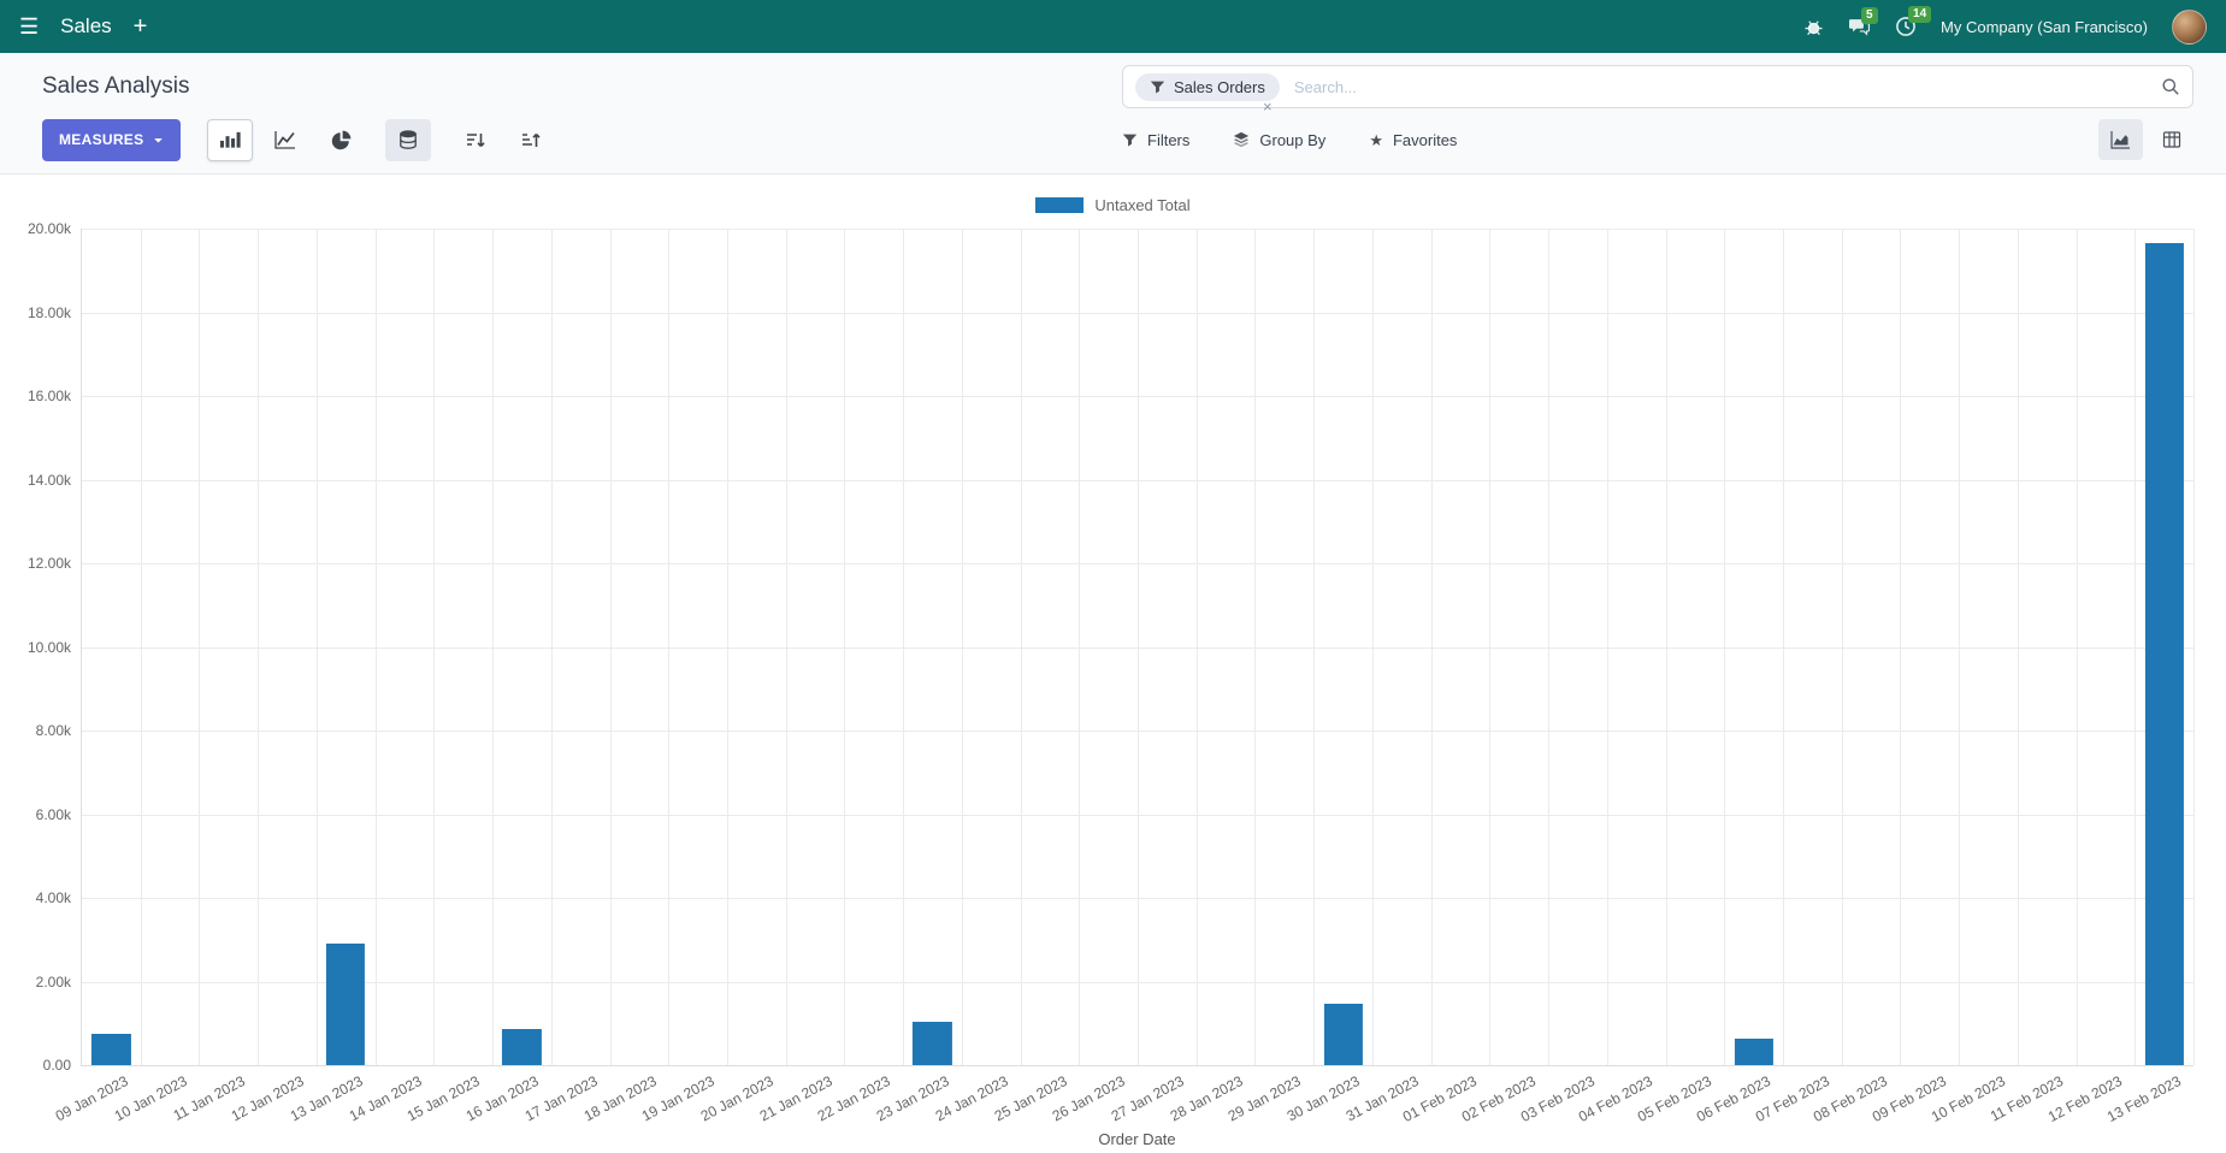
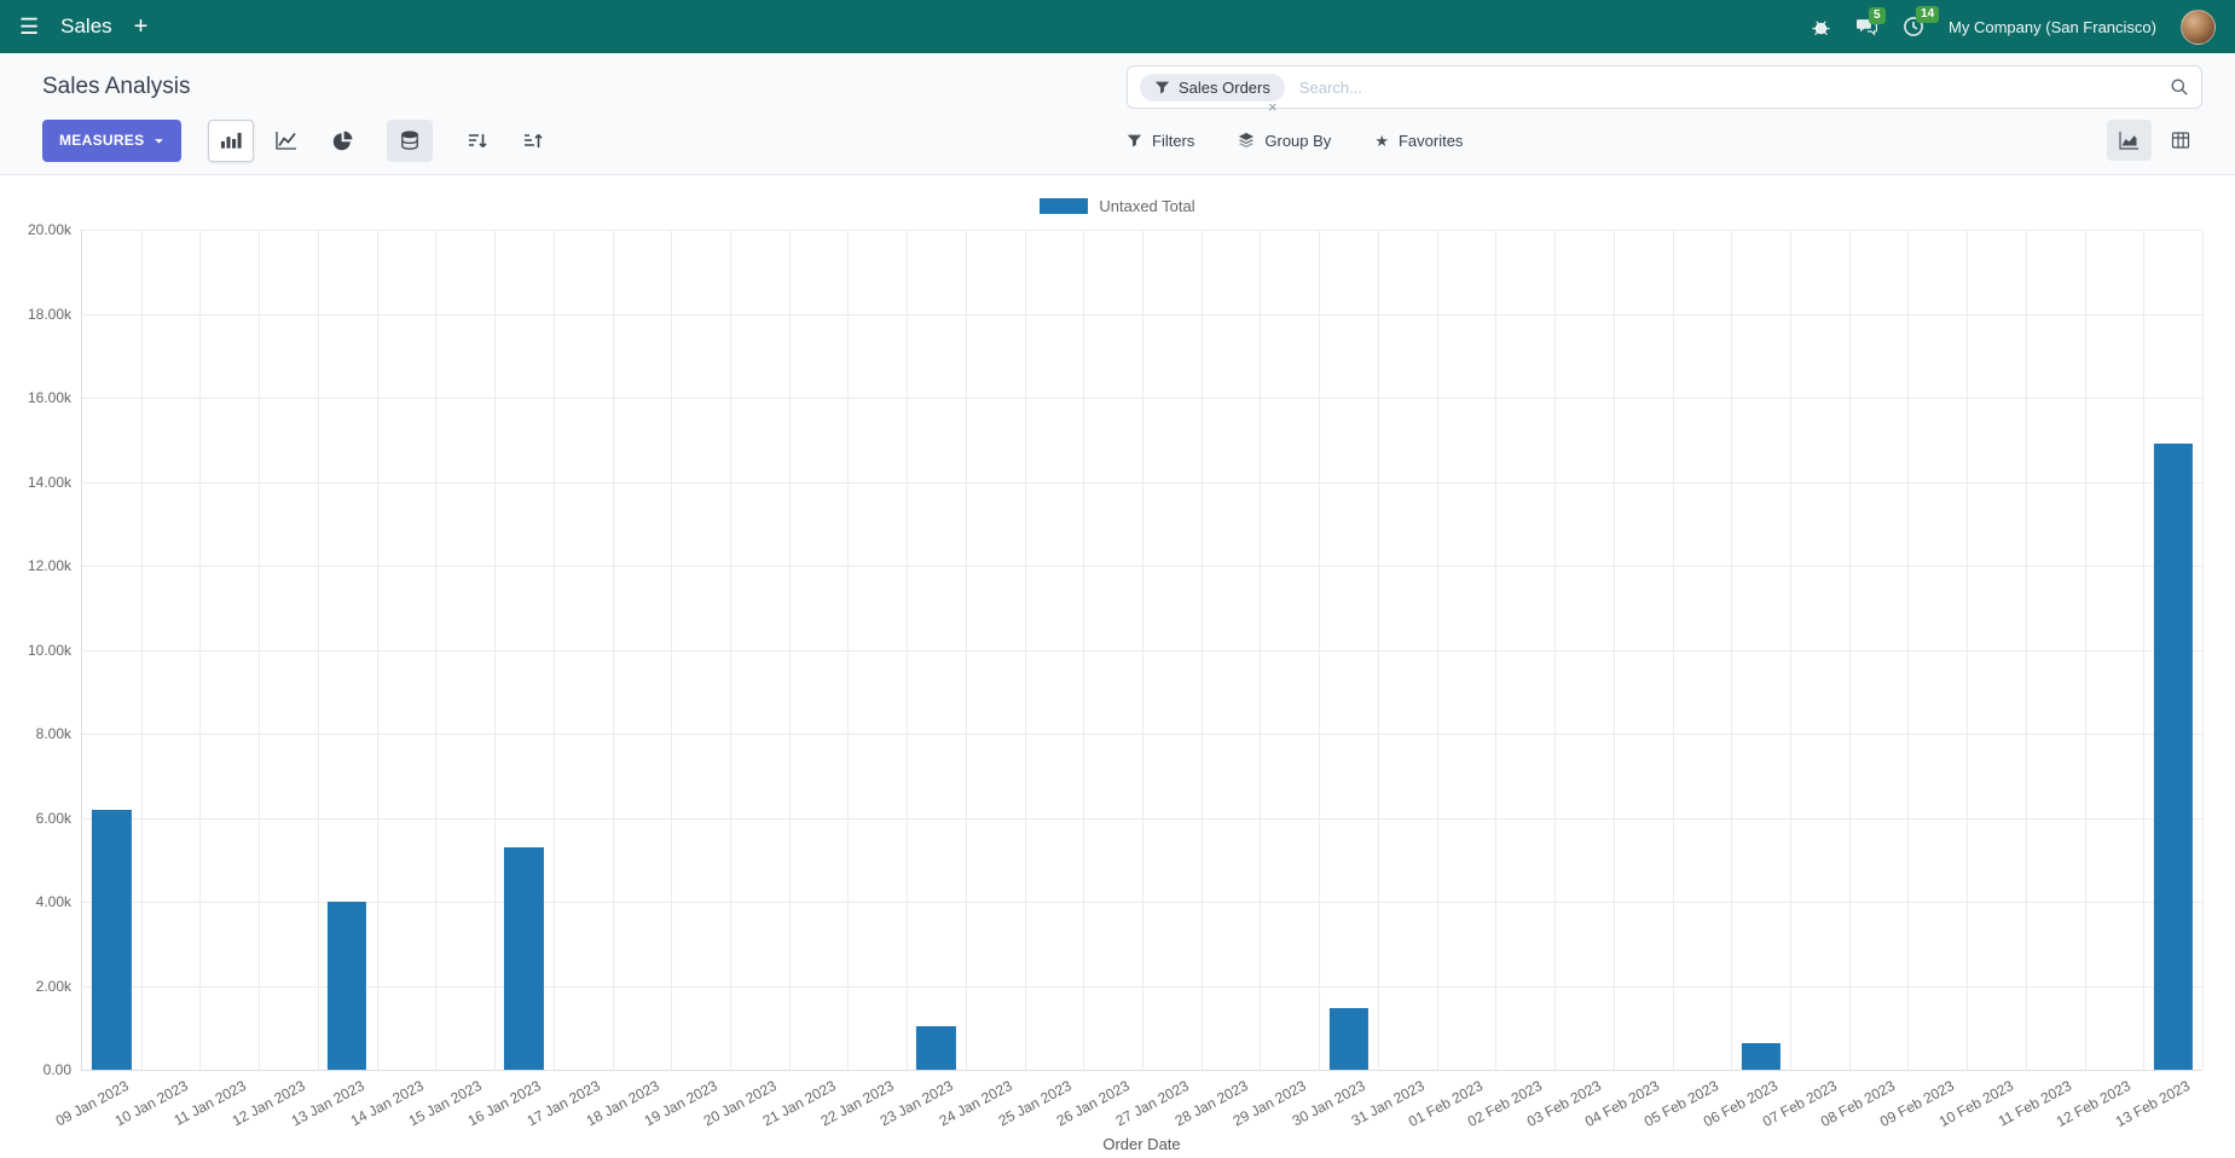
09 Jan 2023: 0.8k -> 6.2k
13 Jan 2023: 2.9k -> 4.0k
16 Jan 2023: 0.8k -> 5.3k
13 Feb 2023: 19.6k -> 14.9k
